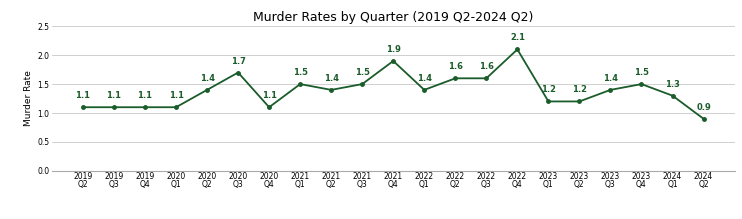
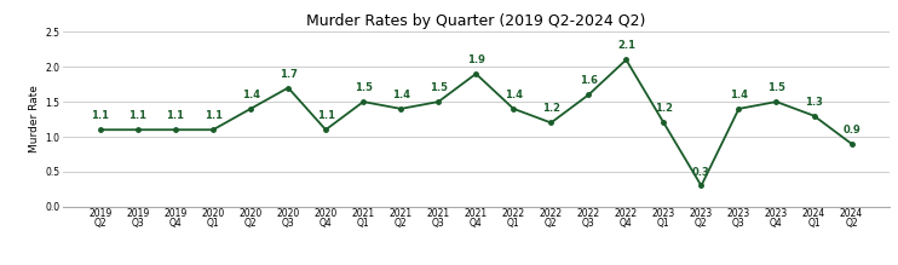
2022 Q2: 1.6 -> 1.2
2023 Q2: 1.2 -> 0.3
